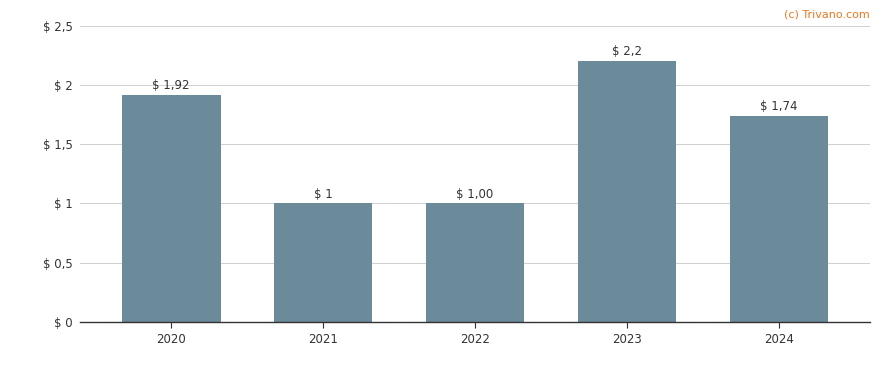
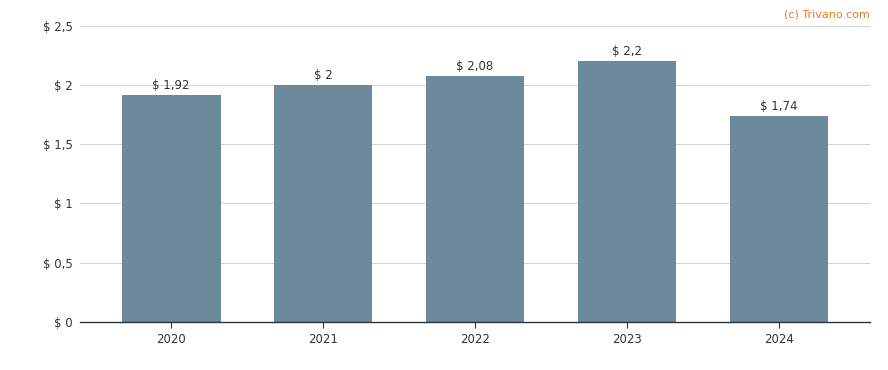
2021: 1 -> 2
2022: 1,00 -> 2,08
